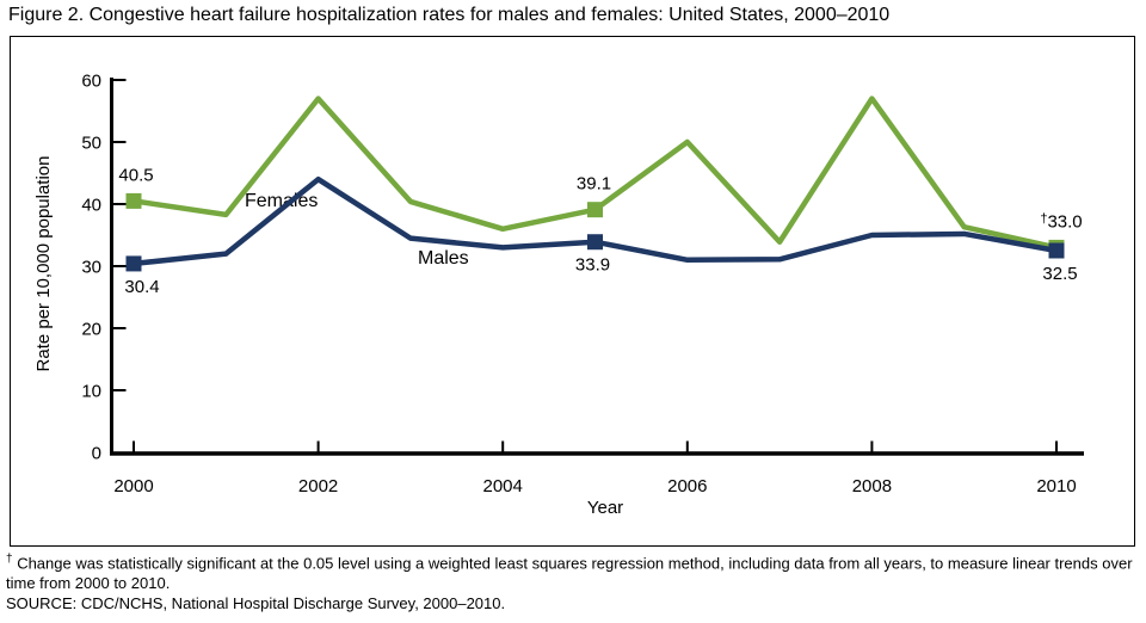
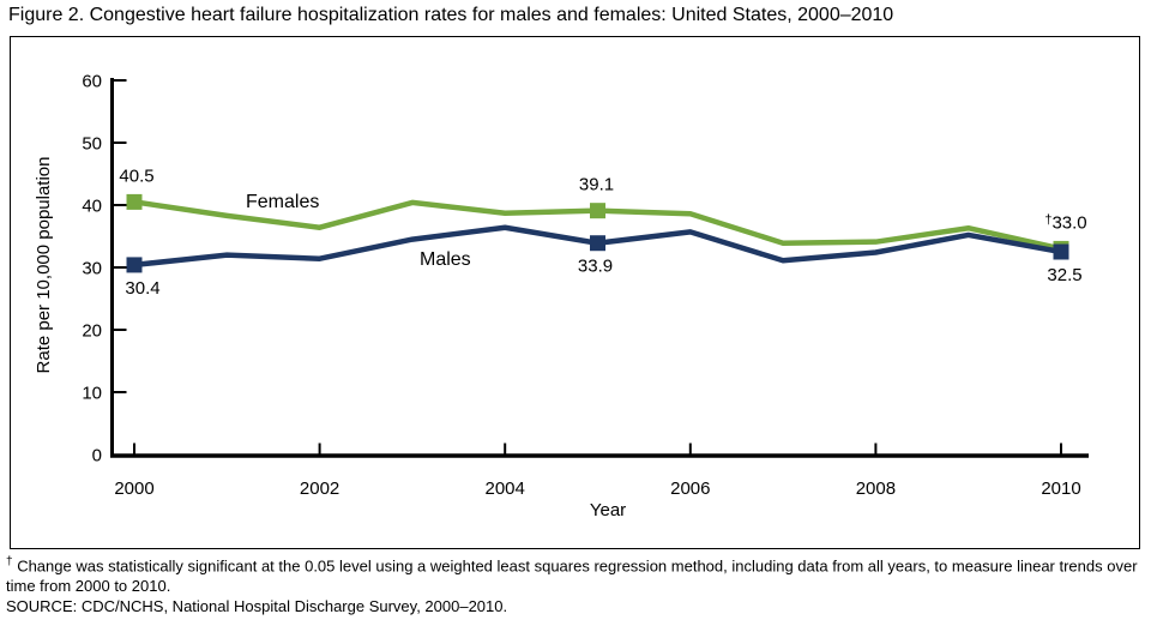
Females/2002: 57 -> 36
Males/2002: 44 -> 31
Females/2004: 36 -> 39
Males/2004: 33 -> 36
Females/2006: 50 -> 39
Males/2006: 31 -> 36
Females/2008: 57 -> 34
Males/2008: 35 -> 32
